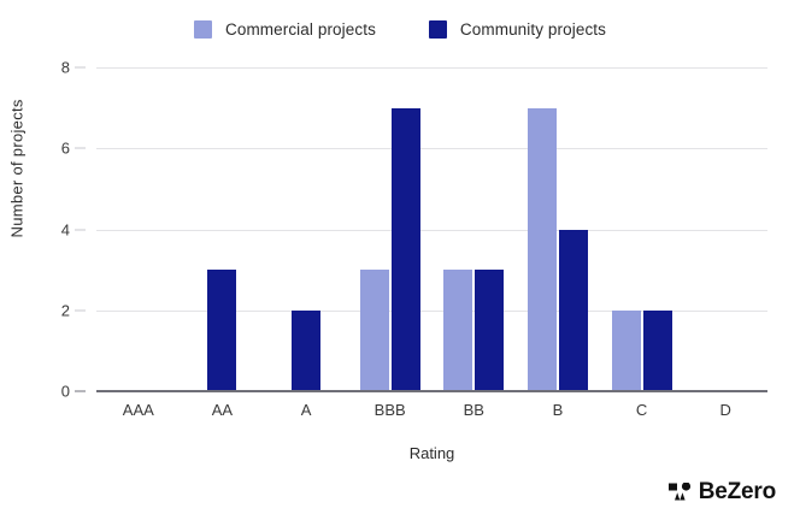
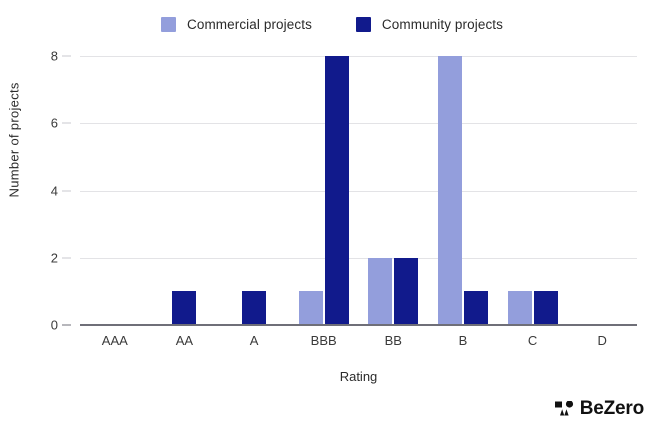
Community projects/AA: 3 -> 1
Community projects/A: 2 -> 1
Commercial projects/BBB: 3 -> 1
Community projects/BBB: 7 -> 8
Commercial projects/BB: 3 -> 2
Community projects/BB: 3 -> 2
Commercial projects/B: 7 -> 8
Community projects/B: 4 -> 1
Commercial projects/C: 2 -> 1
Community projects/C: 2 -> 1
